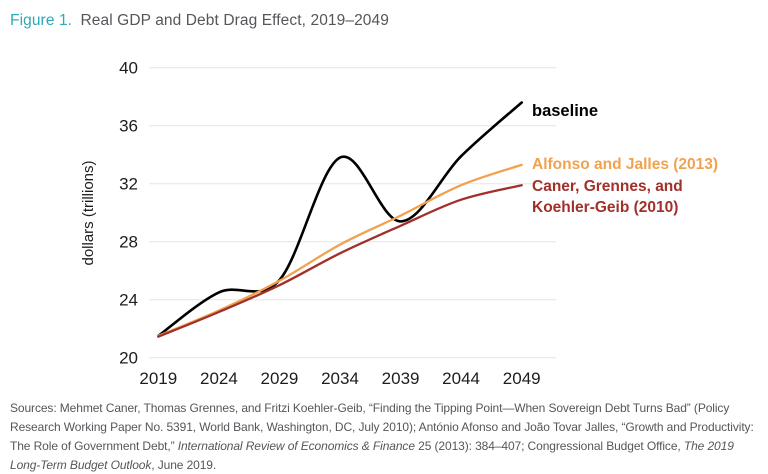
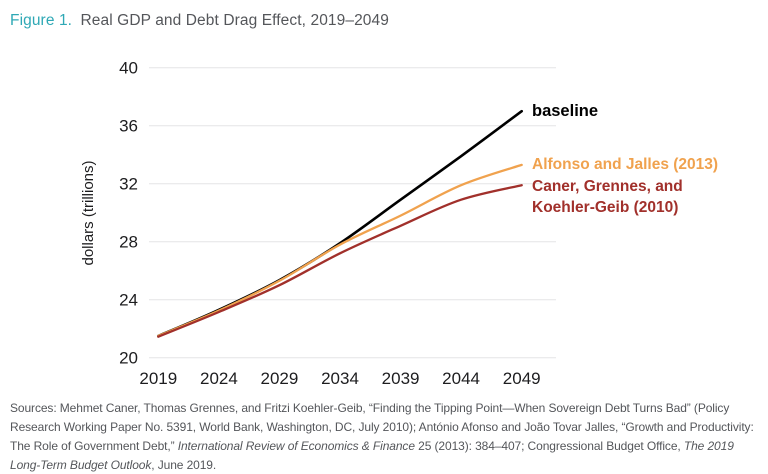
baseline/2024: 24.5 -> 23.3
baseline/2034: 33.8 -> 27.9
baseline/2039: 29.4 -> 30.9
baseline/2049: 37.6 -> 37.0
